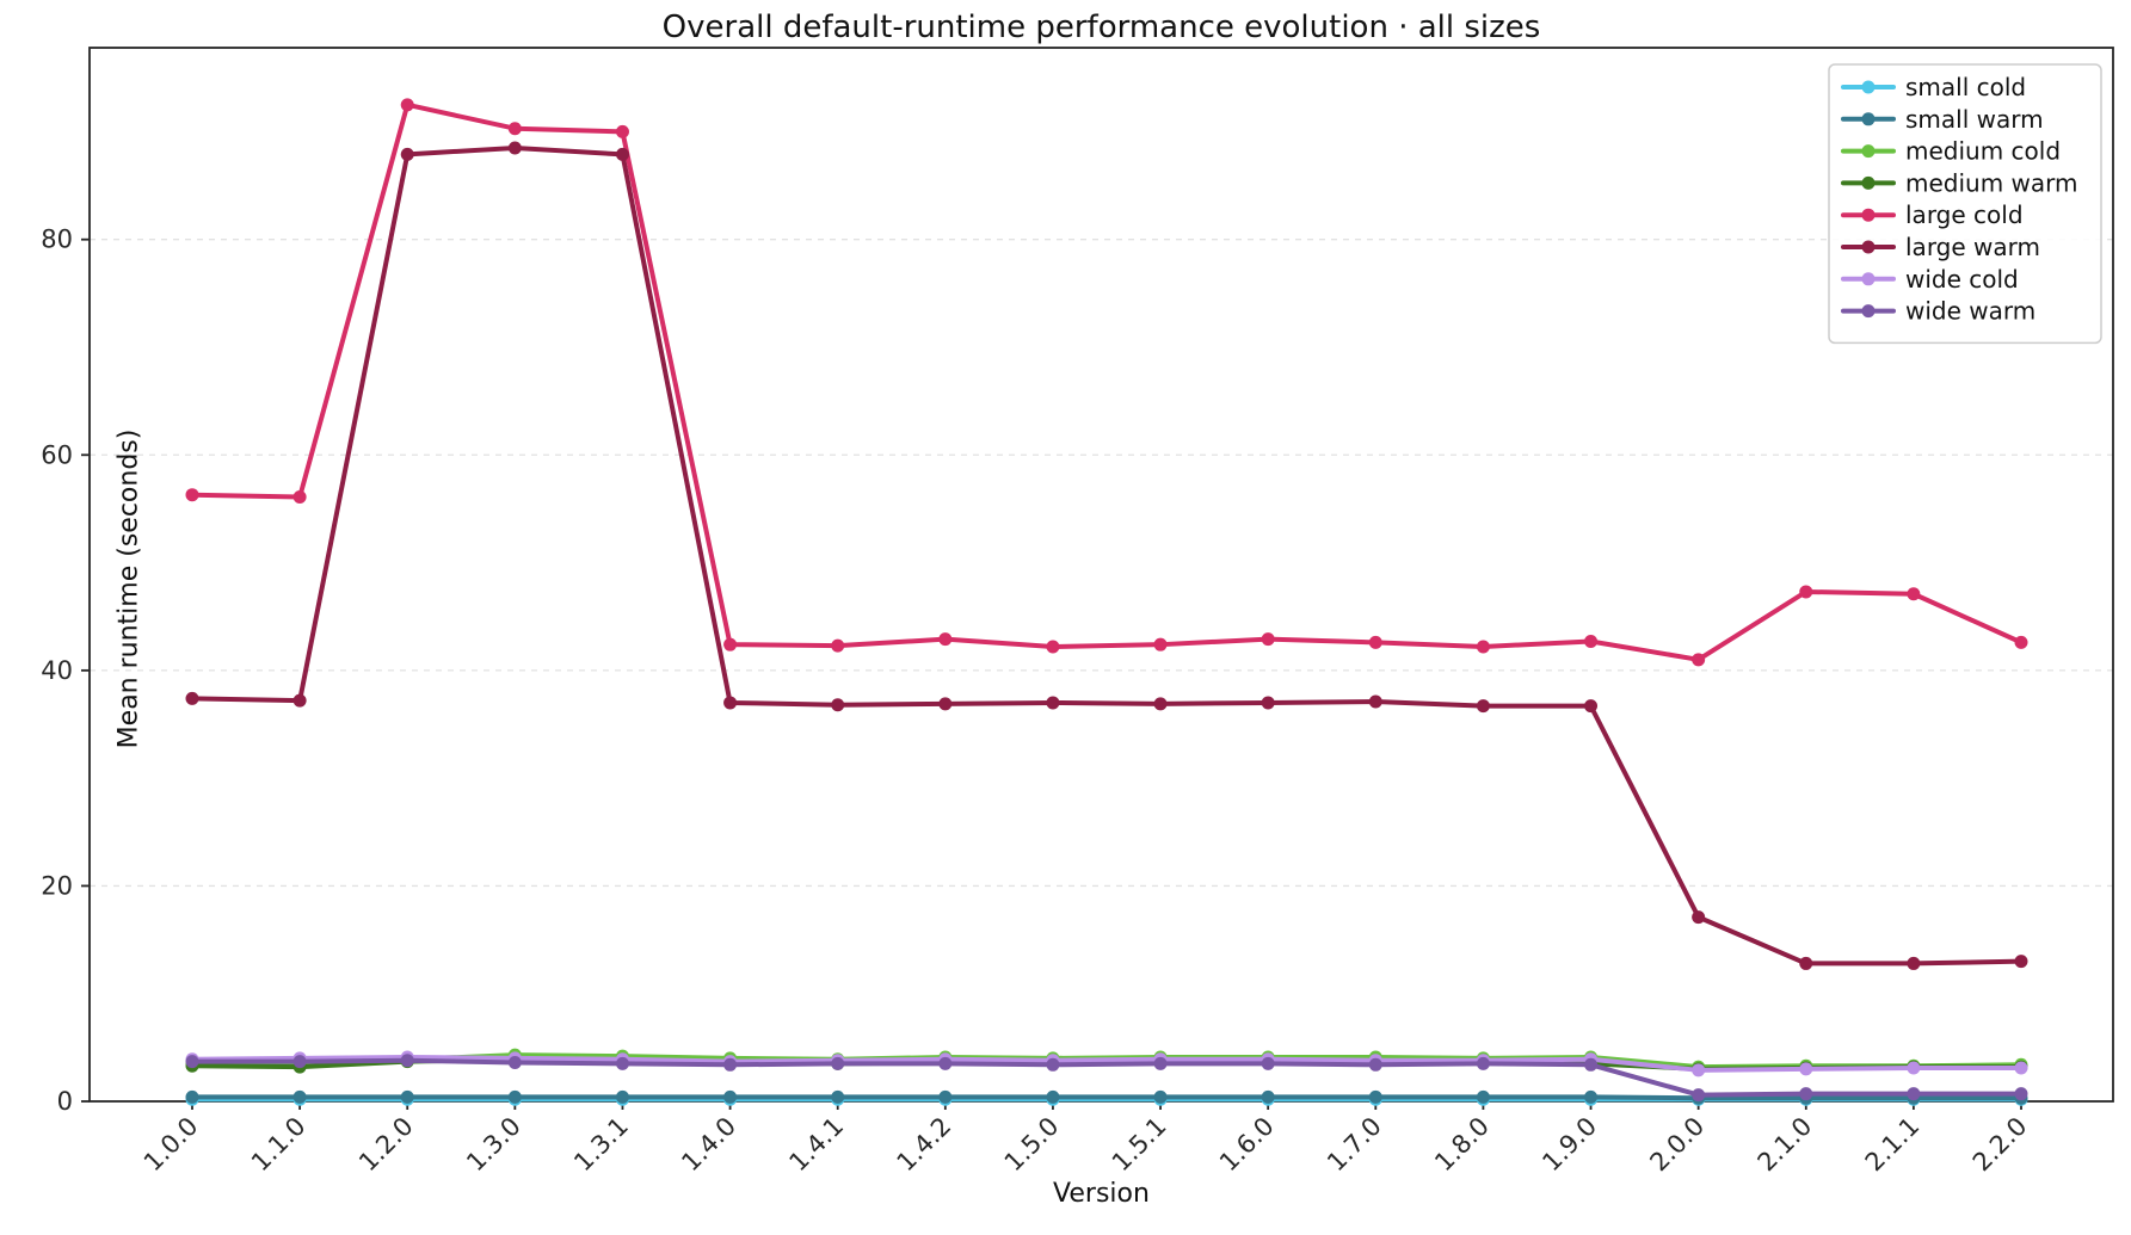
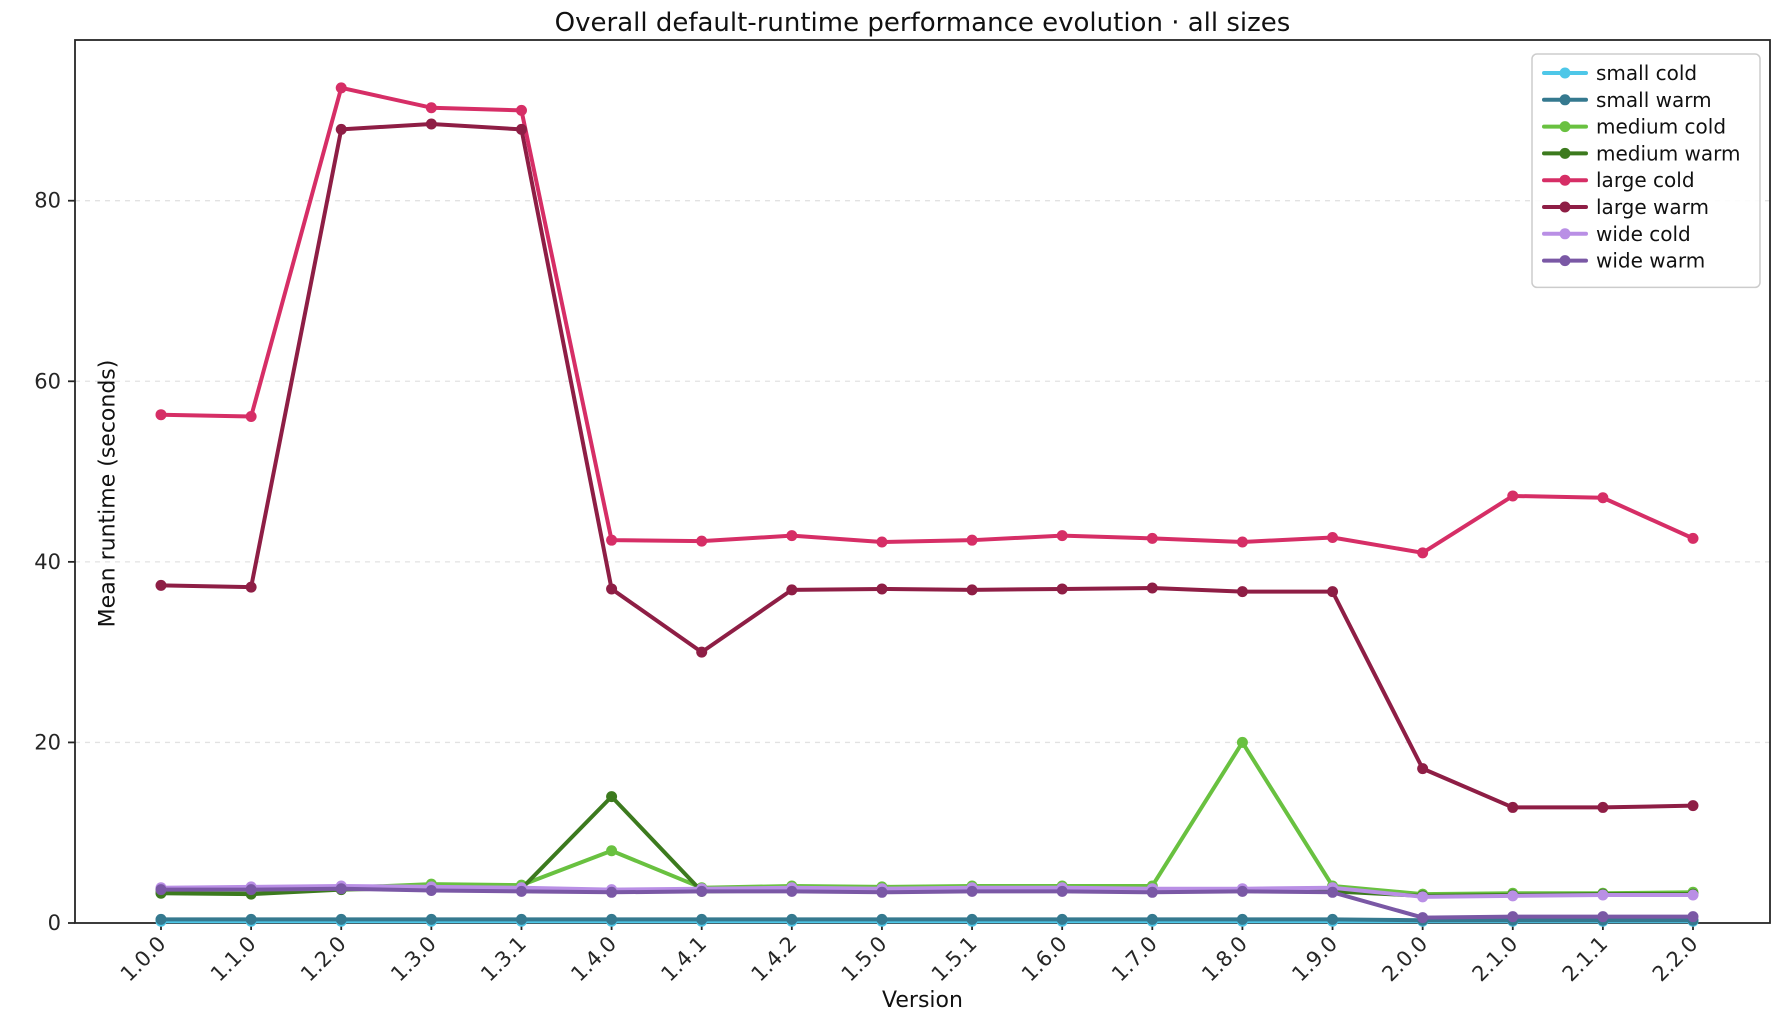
medium cold/1.4.0: 4 -> 8
medium warm/1.4.0: 4 -> 14
large warm/1.4.1: 37 -> 30
medium cold/1.8.0: 4 -> 20
